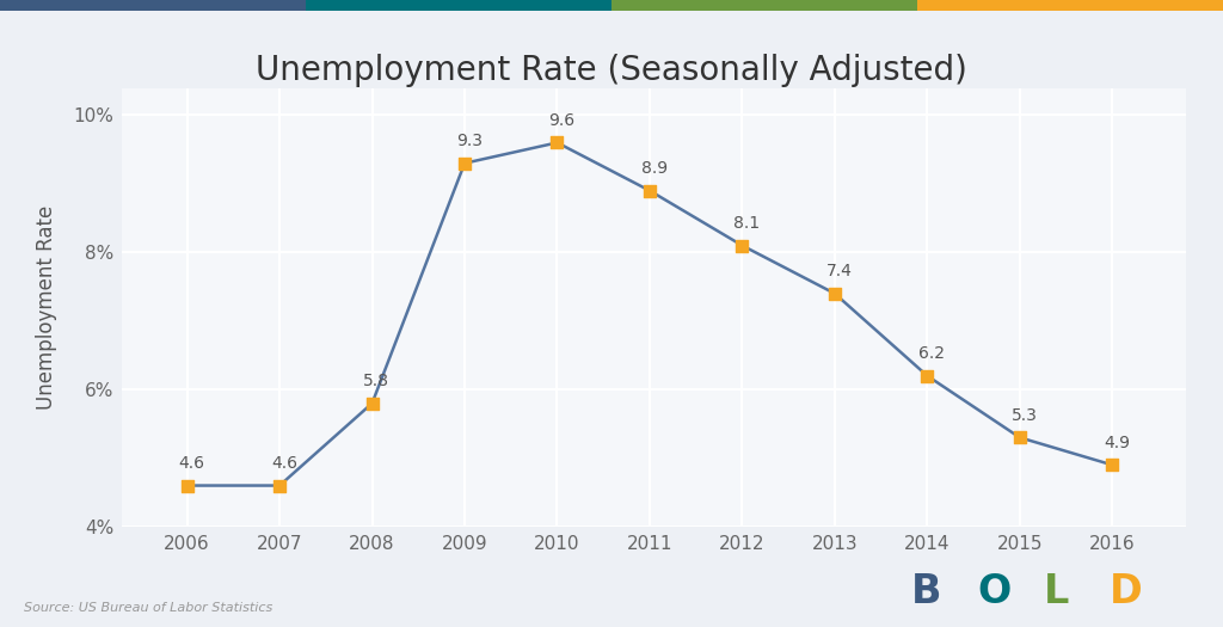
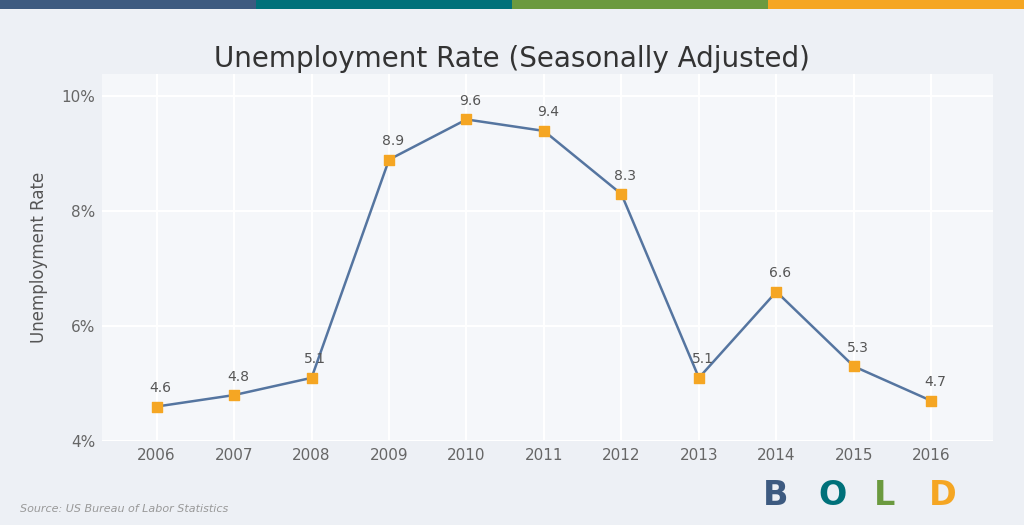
2007: 4.6 -> 4.8
2008: 5.8 -> 5.1
2009: 9.3 -> 8.9
2011: 8.9 -> 9.4
2012: 8.1 -> 8.3
2013: 7.4 -> 5.1
2014: 6.2 -> 6.6
2016: 4.9 -> 4.7
